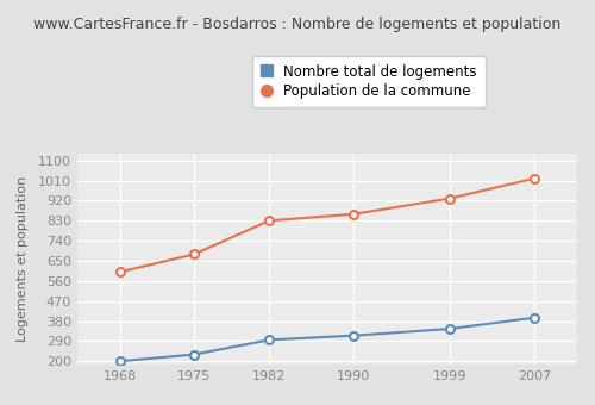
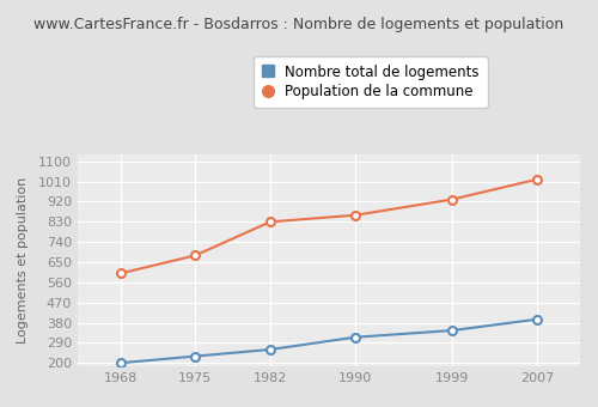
Nombre total de logements/1982: 300 -> 260
